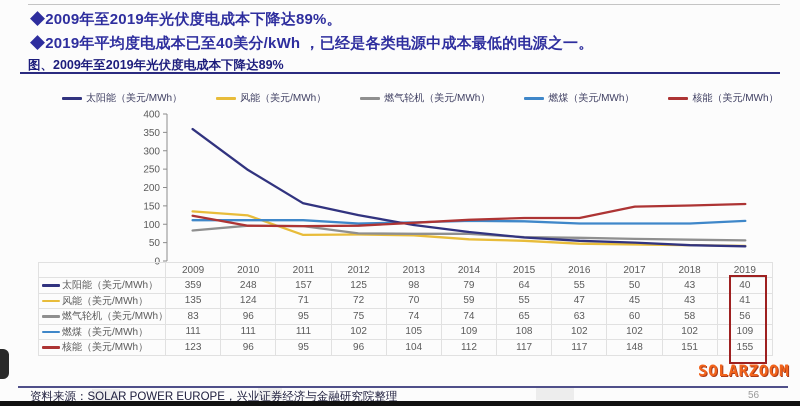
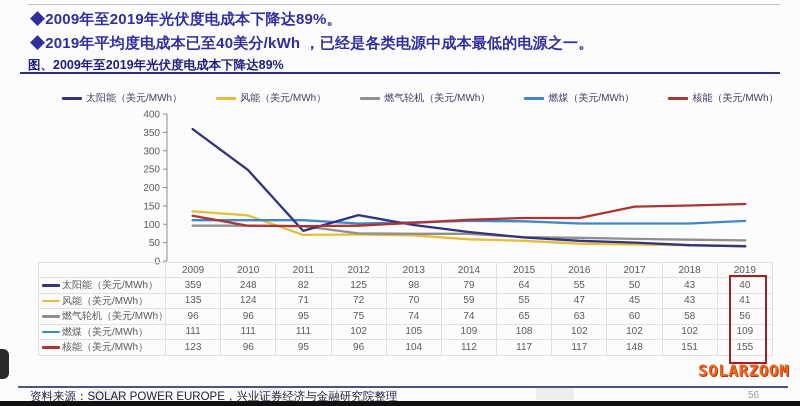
燃气轮机（美元/MWh）/2009: 83 -> 96
太阳能（美元/MWh）/2011: 157 -> 82
